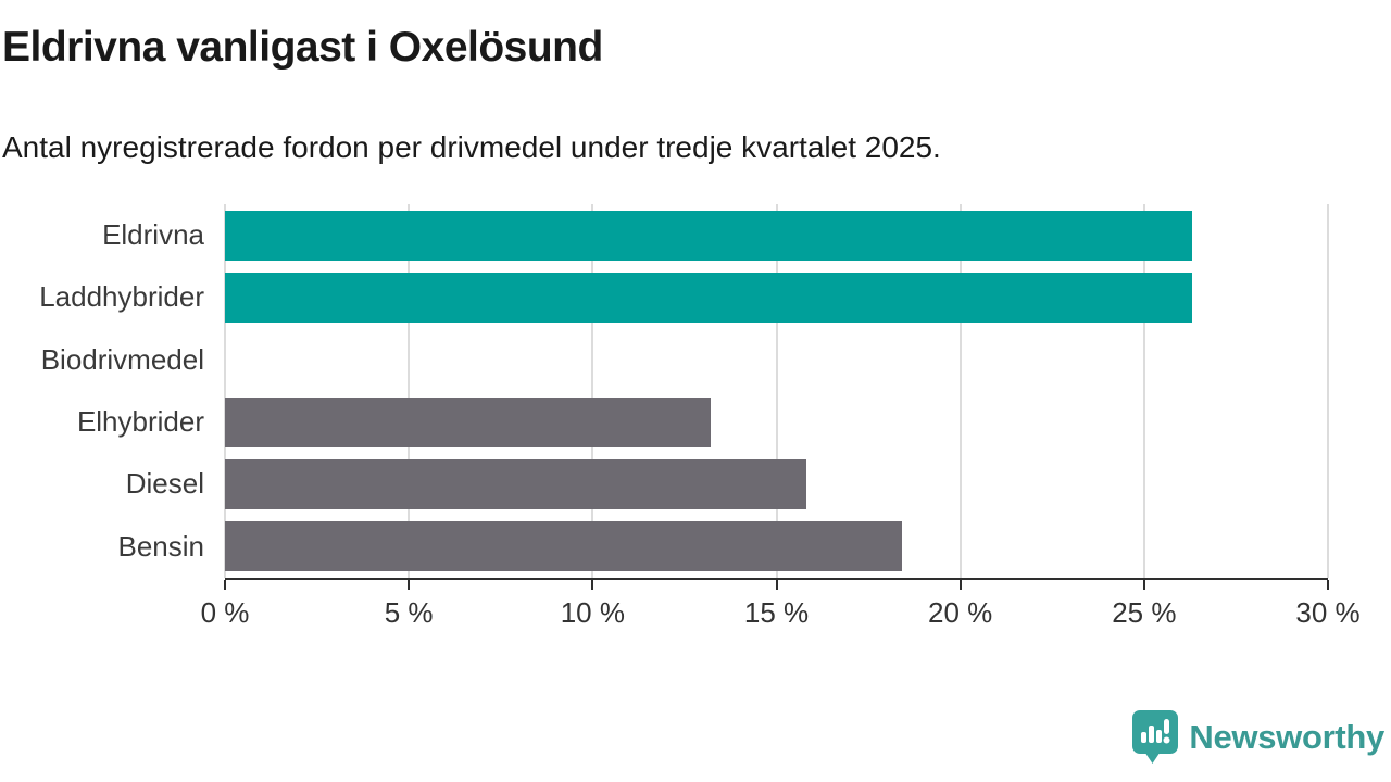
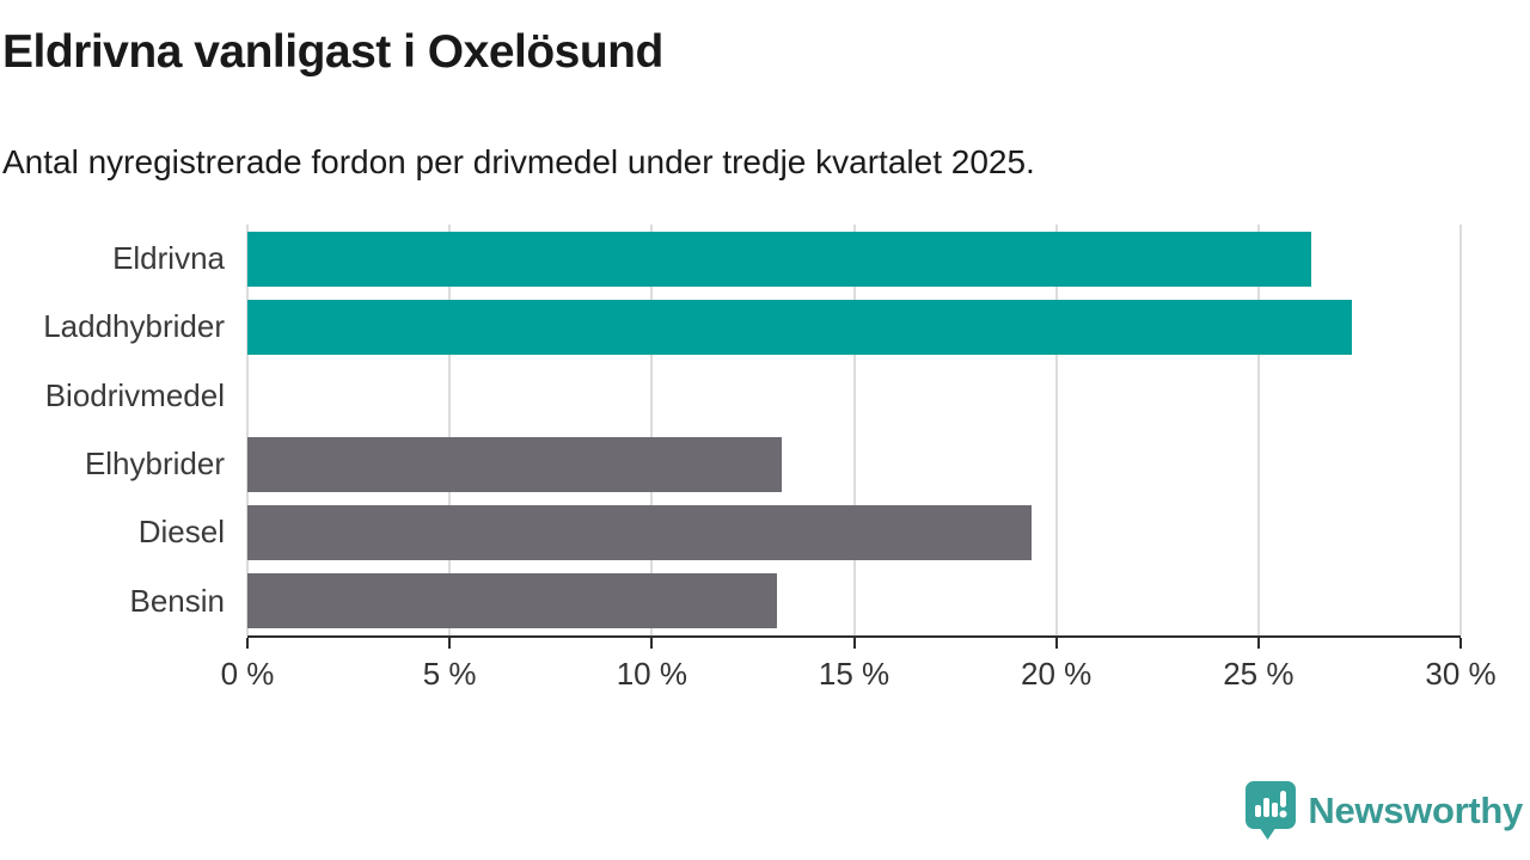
Laddhybrider: 26.3% -> 27.3%
Diesel: 15.8% -> 19.4%
Bensin: 18.4% -> 13.1%
